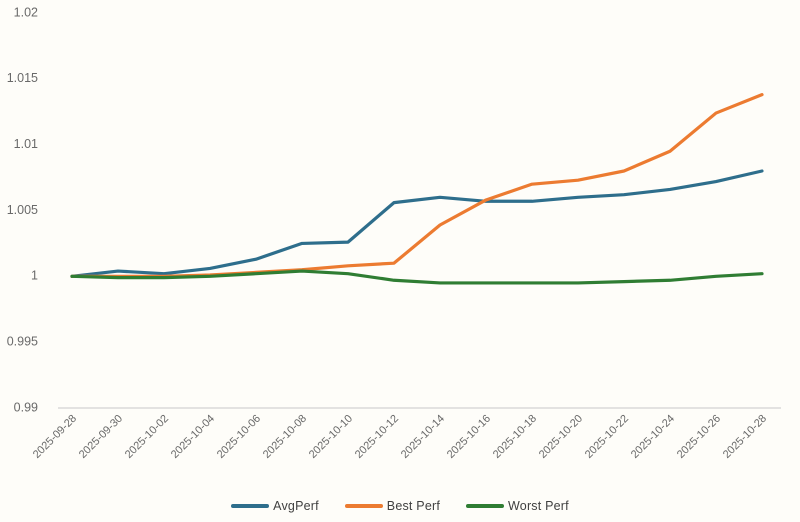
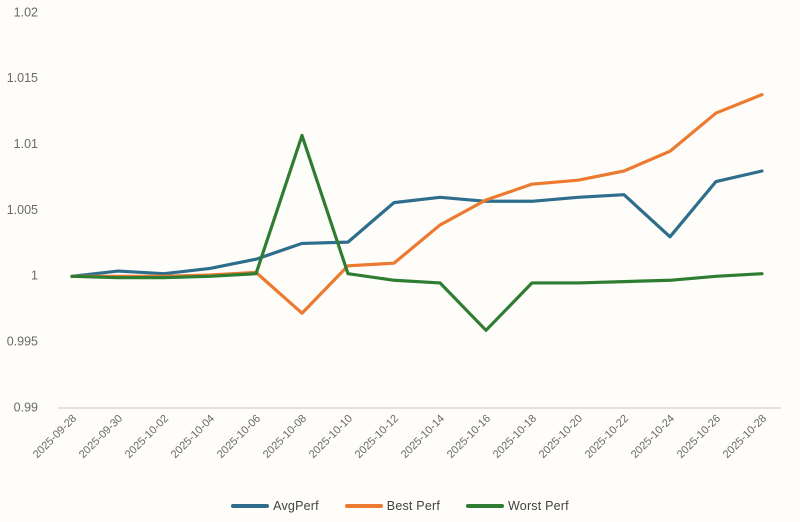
Best Perf/2025-10-08: 1.0005 -> 0.9972
Worst Perf/2025-10-08: 1.0004 -> 1.0107
Worst Perf/2025-10-16: 0.9995 -> 0.9959
AvgPerf/2025-10-24: 1.0066 -> 1.0030
